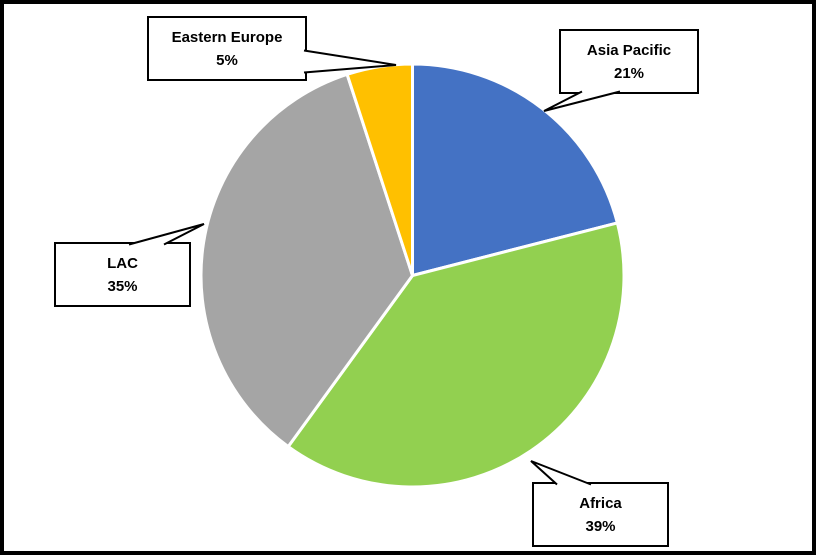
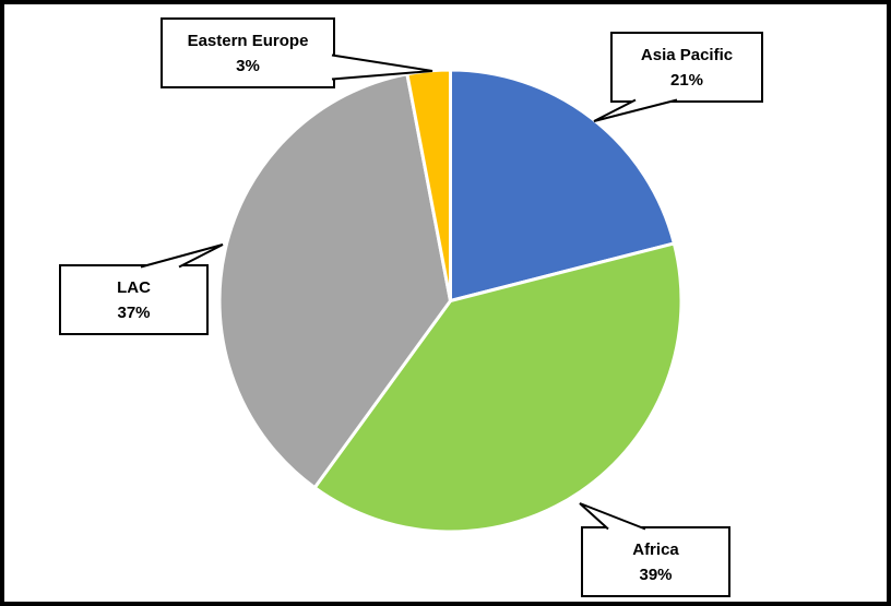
LAC: 35% -> 37%
Eastern Europe: 5% -> 3%
